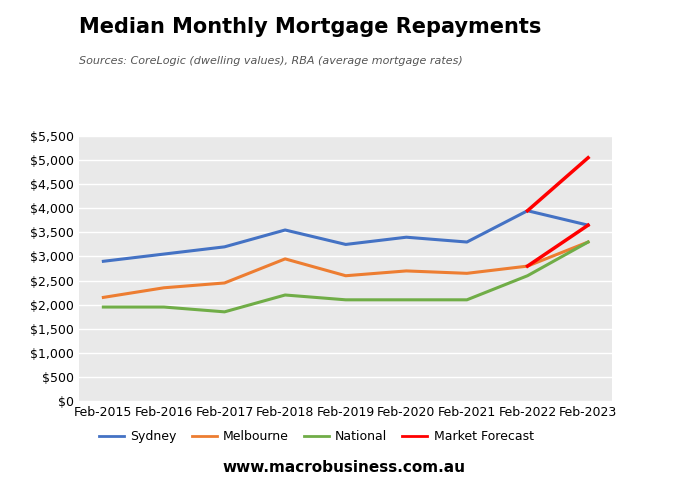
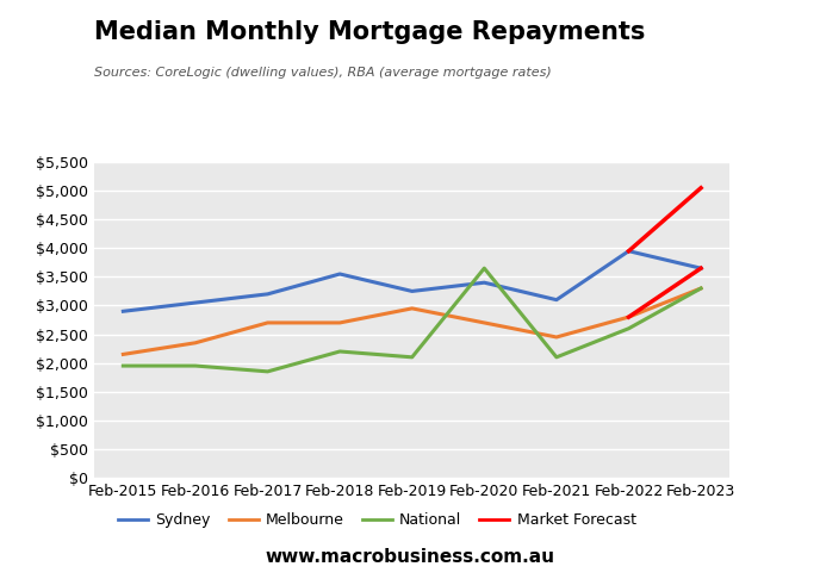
Melbourne/Feb-2017: $2,450 -> $2,700
Melbourne/Feb-2018: $2,950 -> $2,700
Melbourne/Feb-2019: $2,600 -> $2,950
National/Feb-2020: $2,100 -> $3,650
Sydney/Feb-2021: $3,300 -> $3,100
Melbourne/Feb-2021: $2,650 -> $2,450
